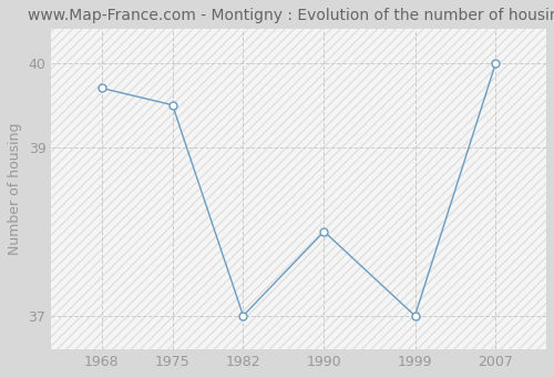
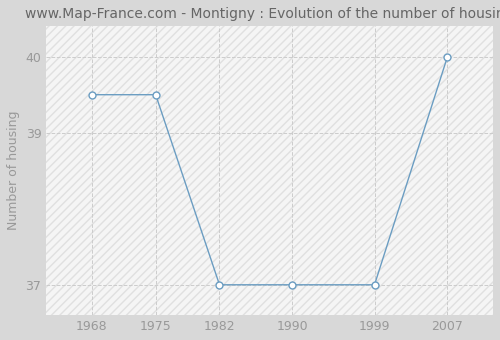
1968: 39.7 -> 39.5
1990: 38.0 -> 37.0
